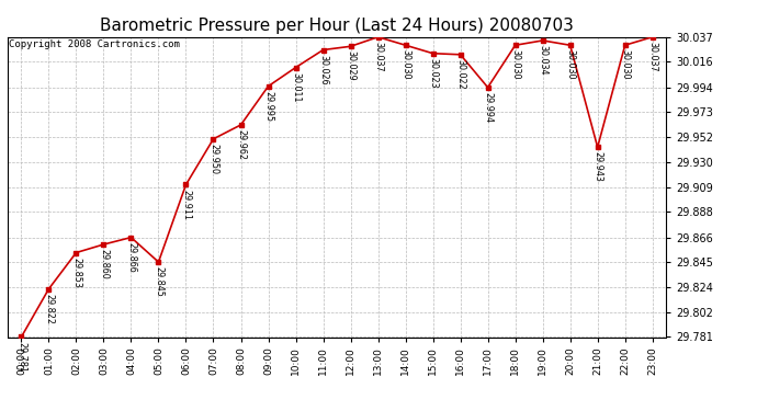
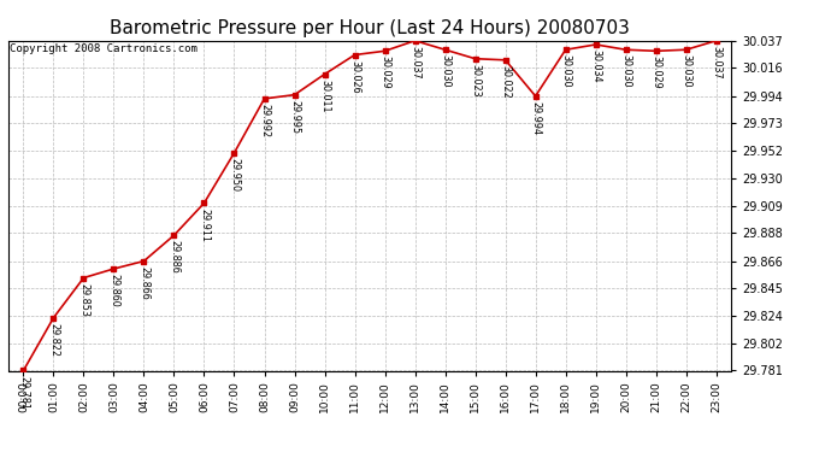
05:00: 29.845 -> 29.886
08:00: 29.962 -> 29.992
21:00: 29.943 -> 30.029
